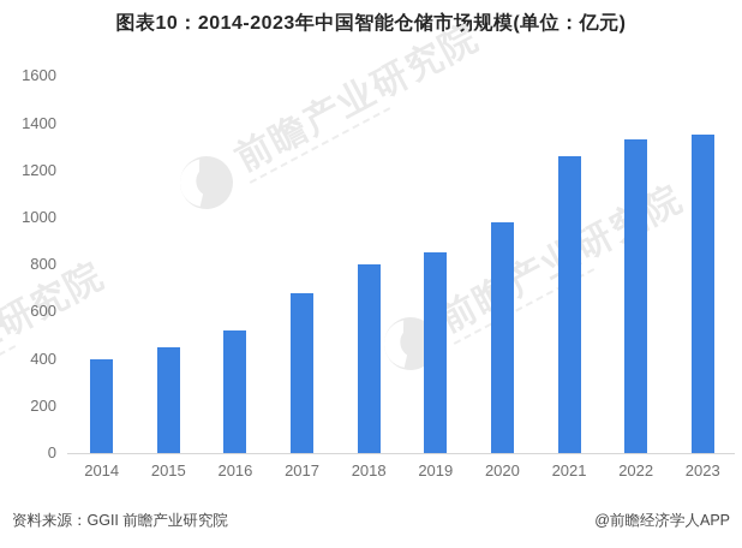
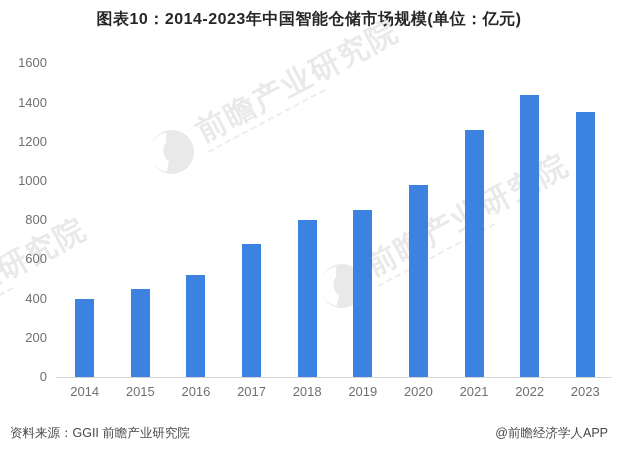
2022: 1330 -> 1440
